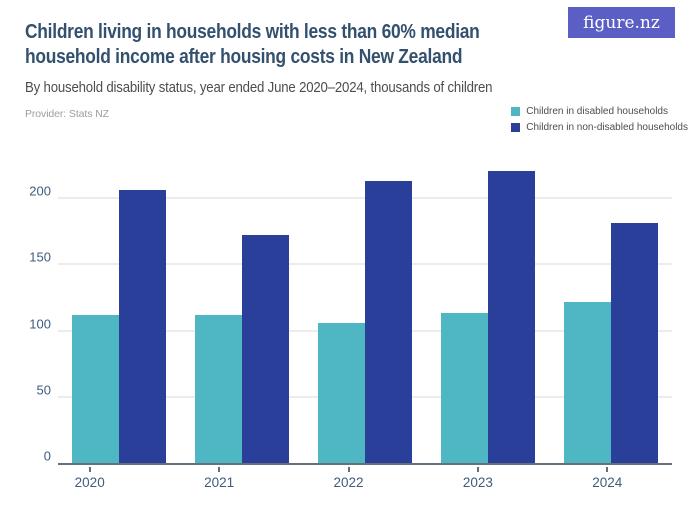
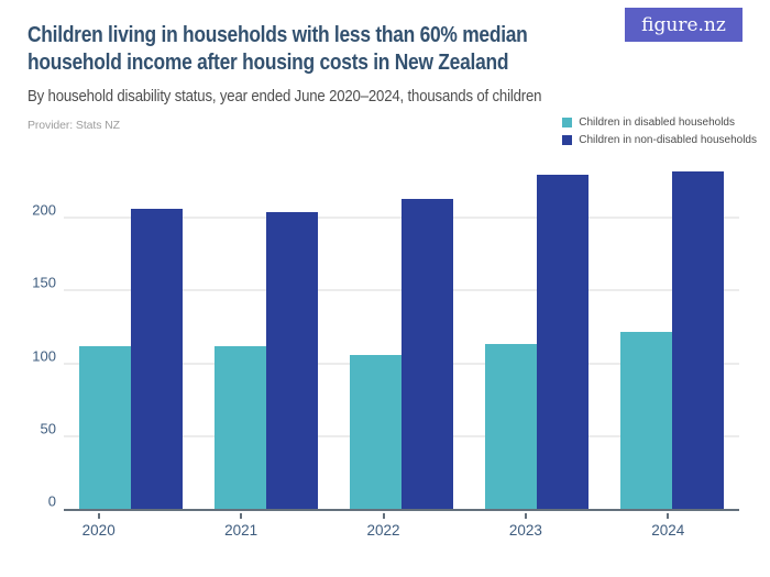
Children in non-disabled households/2021: 172 -> 204
Children in non-disabled households/2023: 221 -> 230
Children in non-disabled households/2024: 181 -> 232
